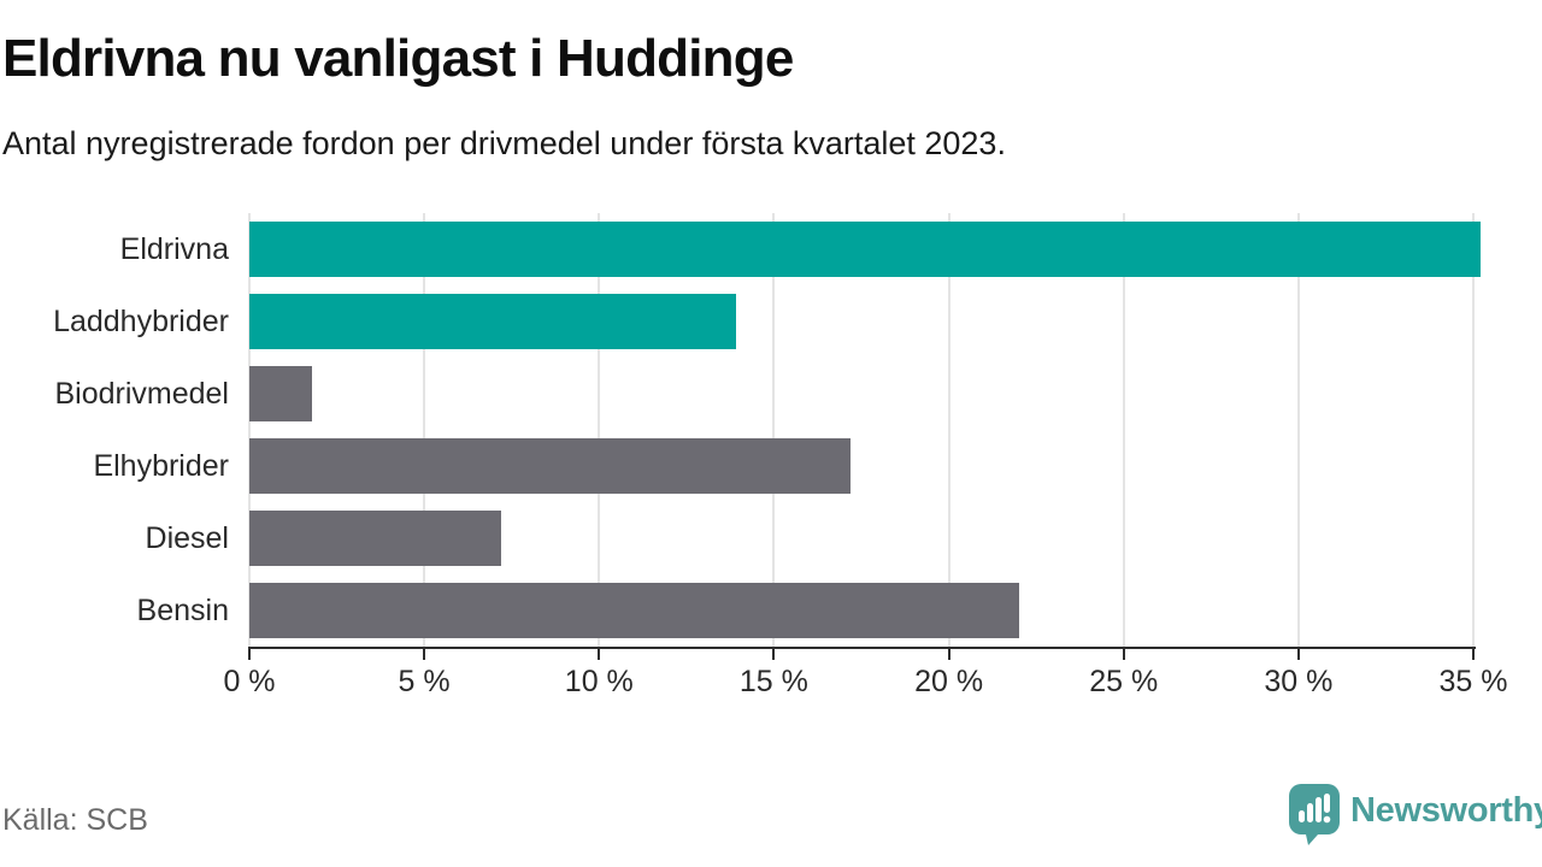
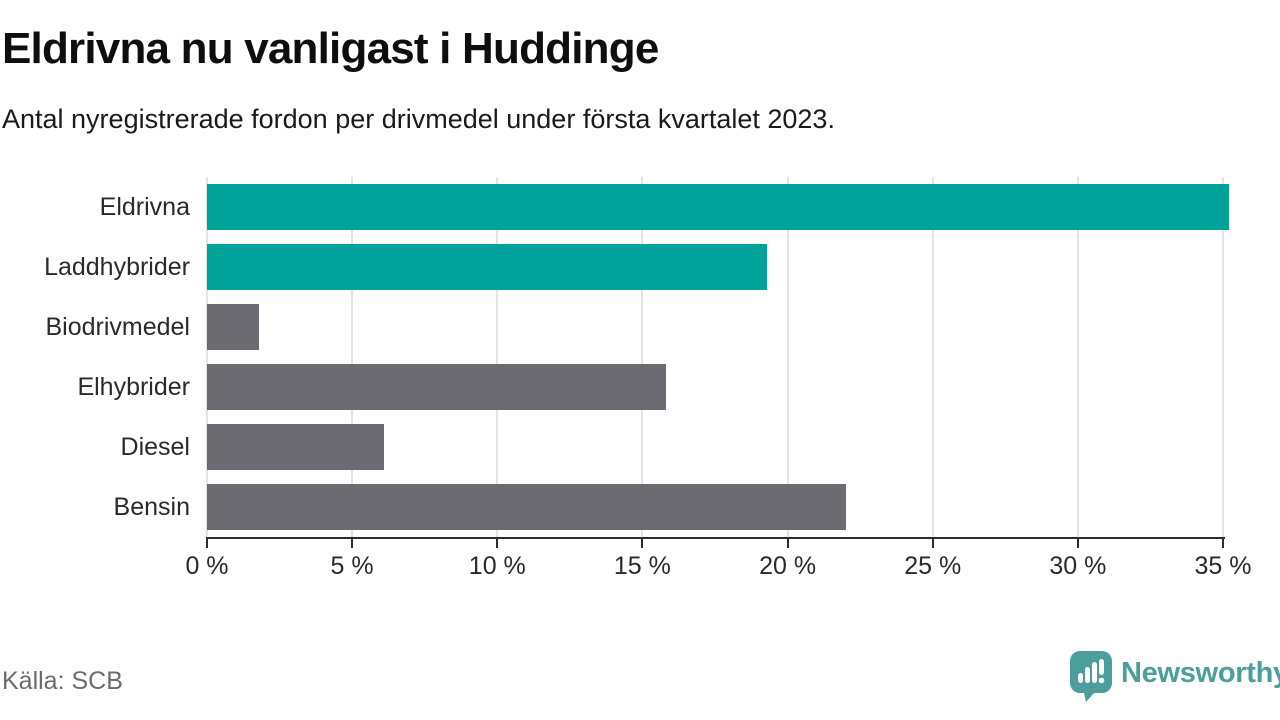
Laddhybrider: 13.9% -> 19.3%
Elhybrider: 17.2% -> 15.8%
Diesel: 7.2% -> 6.1%
